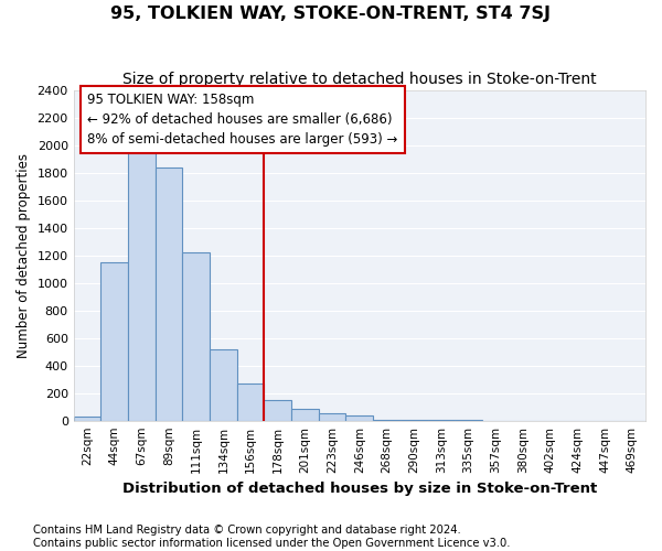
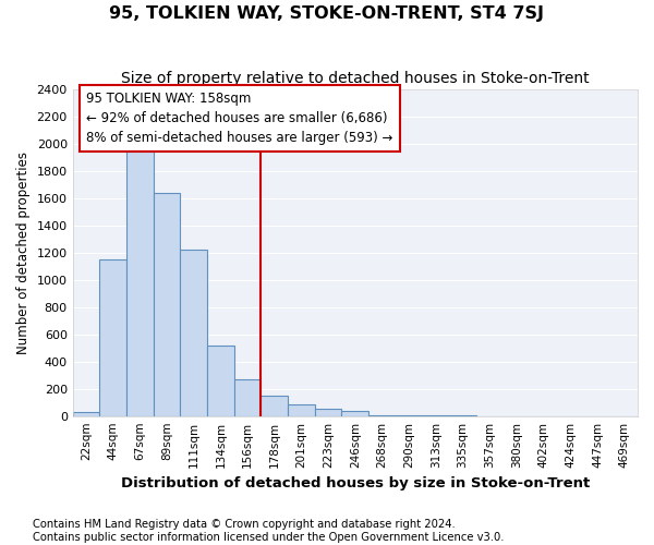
89sqm: 1840 -> 1640
